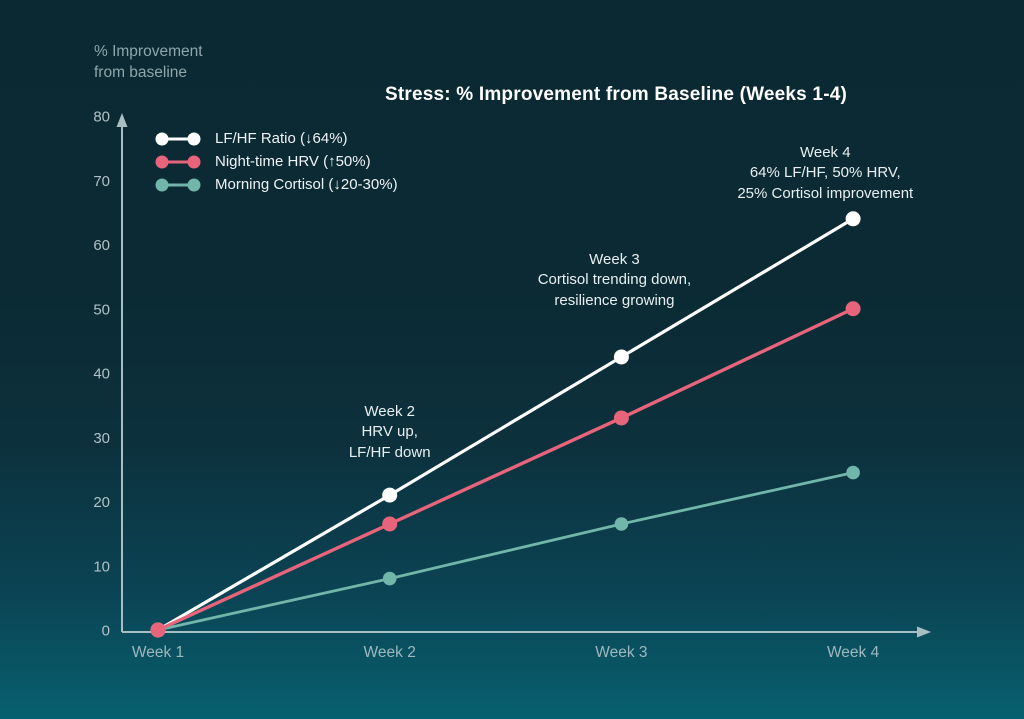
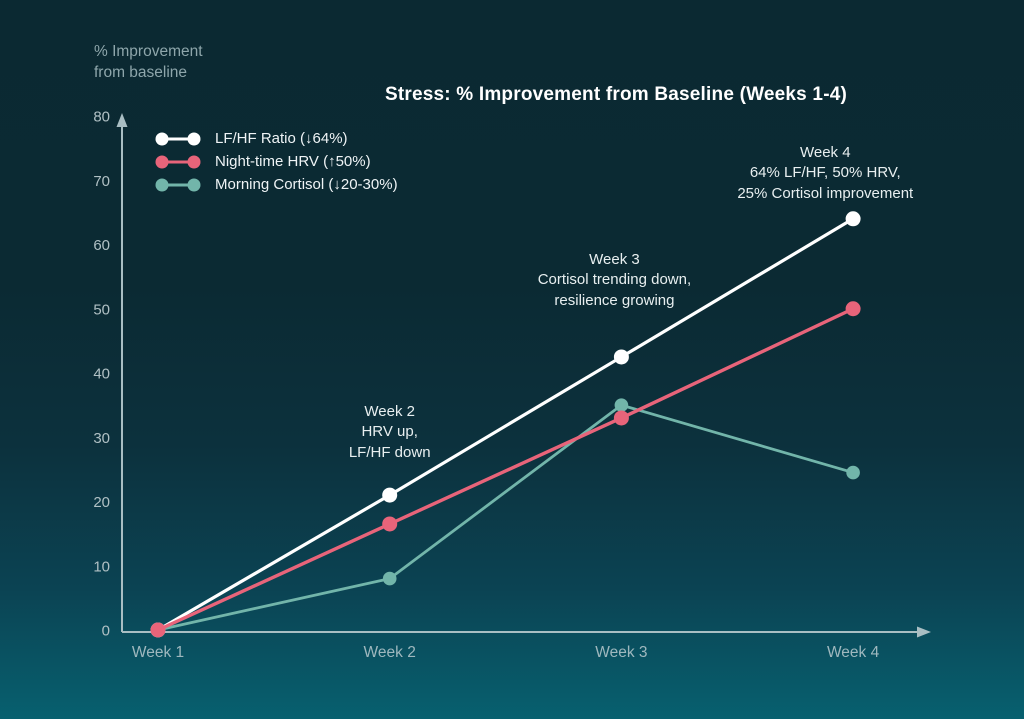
Morning Cortisol (↓20-30%)/Week 3: 16 -> 35
